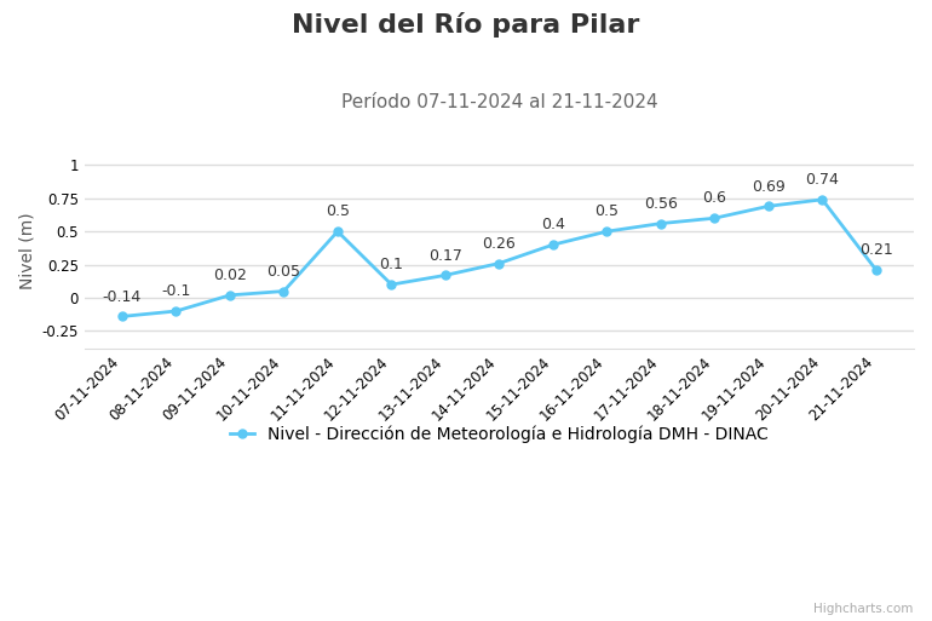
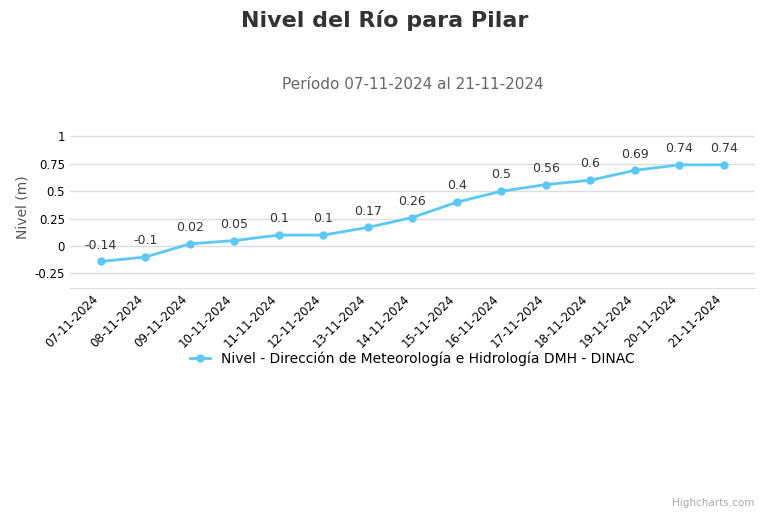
11-11-2024: 0.5 -> 0.1
21-11-2024: 0.21 -> 0.74
